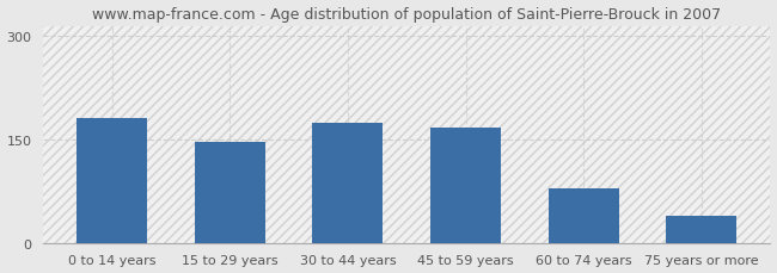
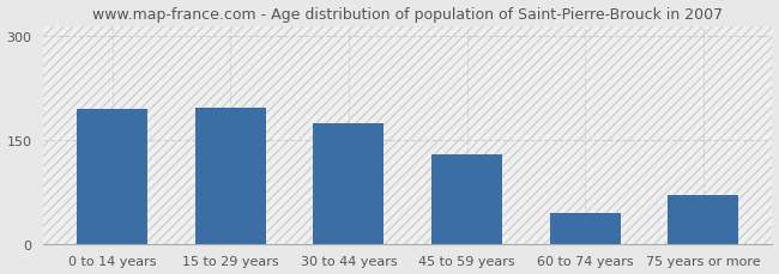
0 to 14 years: 181 -> 194
15 to 29 years: 146 -> 196
45 to 59 years: 167 -> 130
60 to 74 years: 79 -> 44
75 years or more: 40 -> 70
